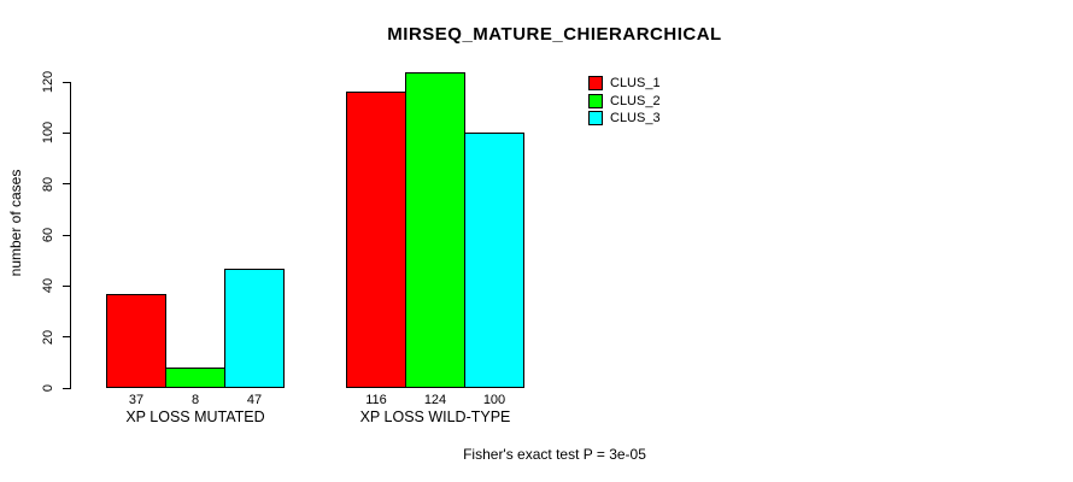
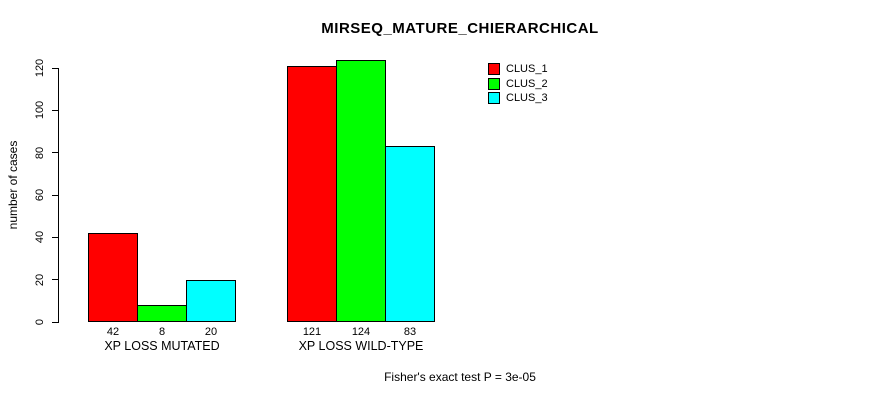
CLUS_1/XP LOSS MUTATED: 37 -> 42
CLUS_3/XP LOSS MUTATED: 47 -> 20
CLUS_1/XP LOSS WILD-TYPE: 116 -> 121
CLUS_3/XP LOSS WILD-TYPE: 100 -> 83
